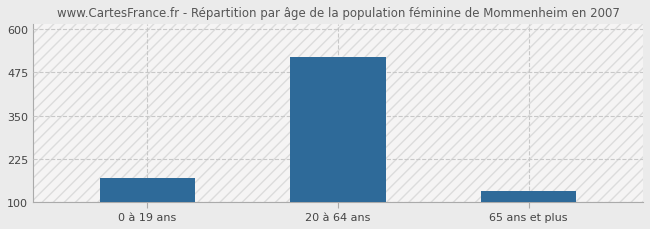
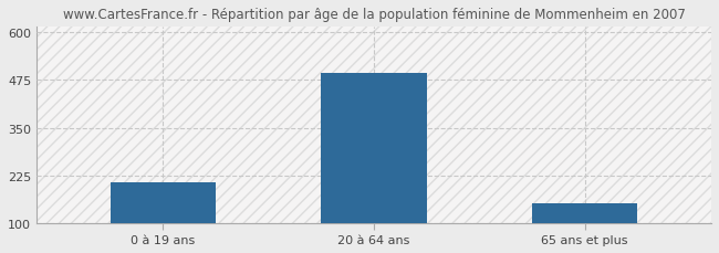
0 à 19 ans: 170 -> 207
20 à 64 ans: 520 -> 493
65 ans et plus: 130 -> 152
